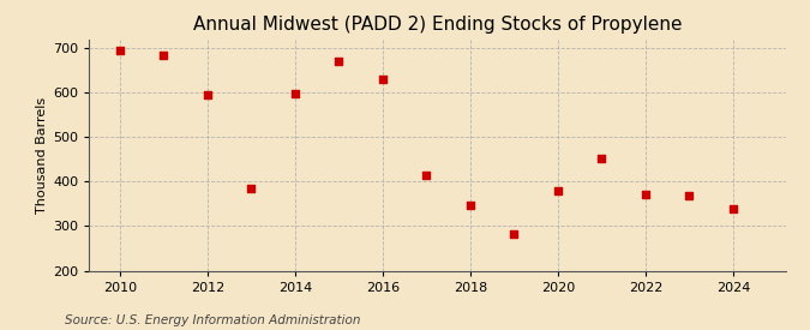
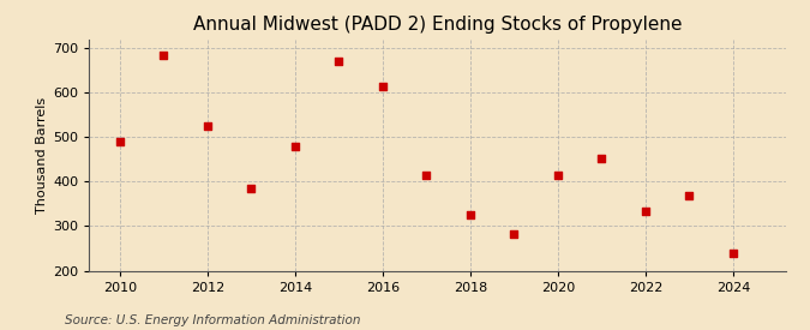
2010: 695 -> 490
2012: 595 -> 525
2014: 598 -> 480
2016: 632 -> 615
2018: 348 -> 325
2020: 380 -> 415
2022: 372 -> 335
2024: 338 -> 240
